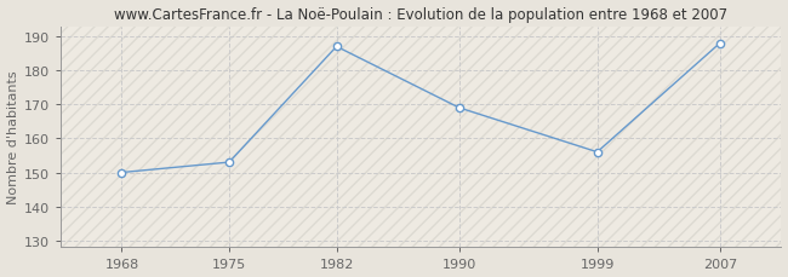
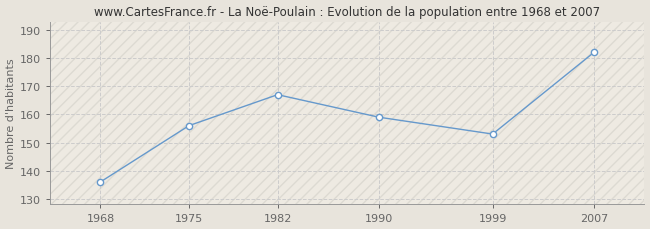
1968: 150 -> 136
1975: 153 -> 156
1982: 187 -> 167
1990: 169 -> 159
1999: 156 -> 153
2007: 188 -> 182
